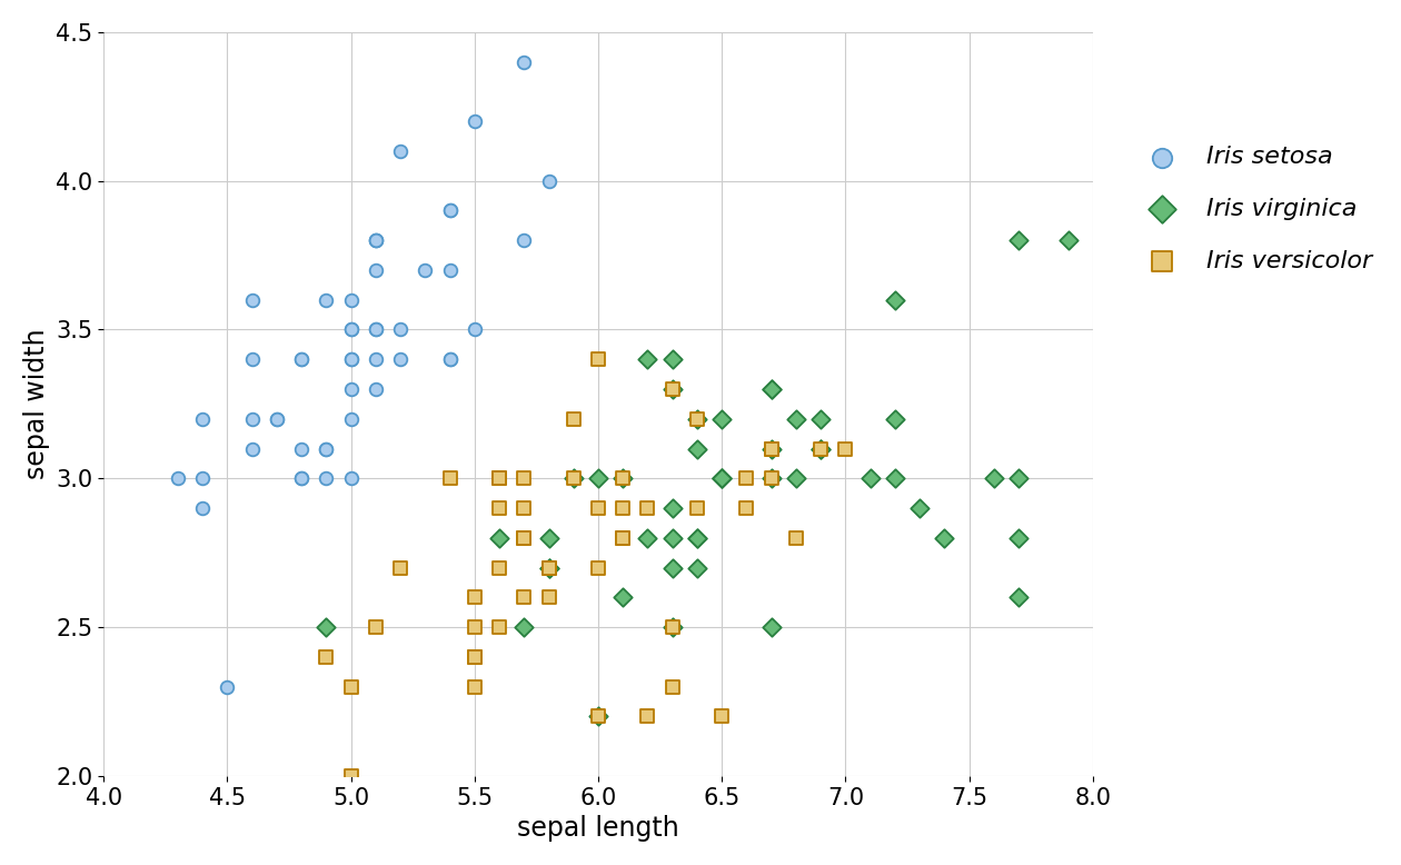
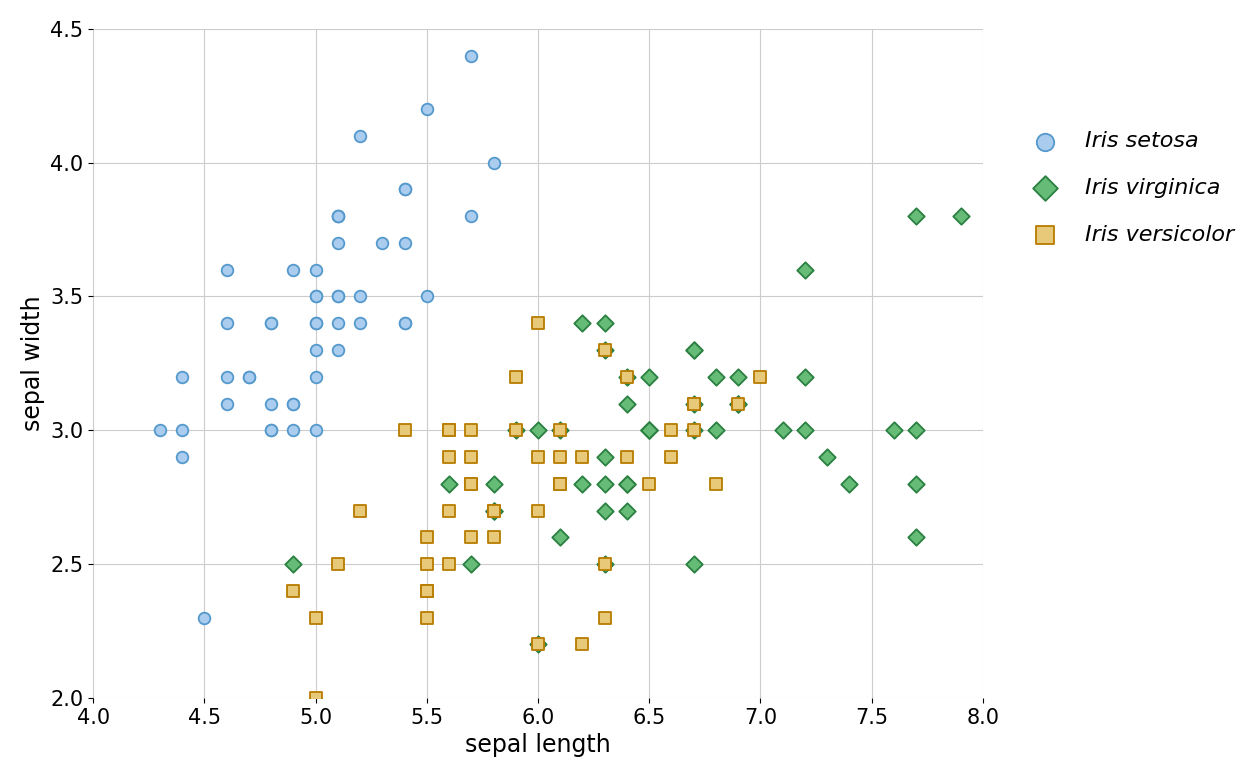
Iris versicolor/6.5: 2.2 -> 2.8
Iris versicolor/7.0: 3.1 -> 3.2
